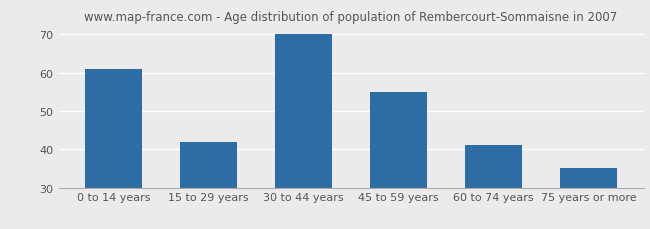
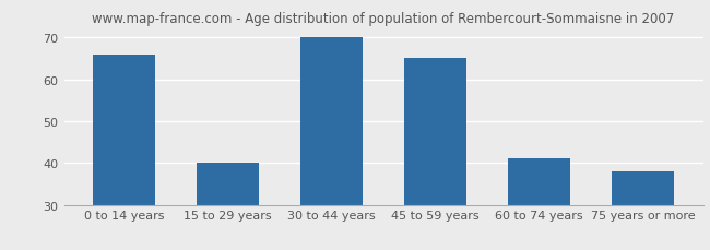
0 to 14 years: 61 -> 66
15 to 29 years: 42 -> 40
45 to 59 years: 55 -> 65
75 years or more: 35 -> 38
